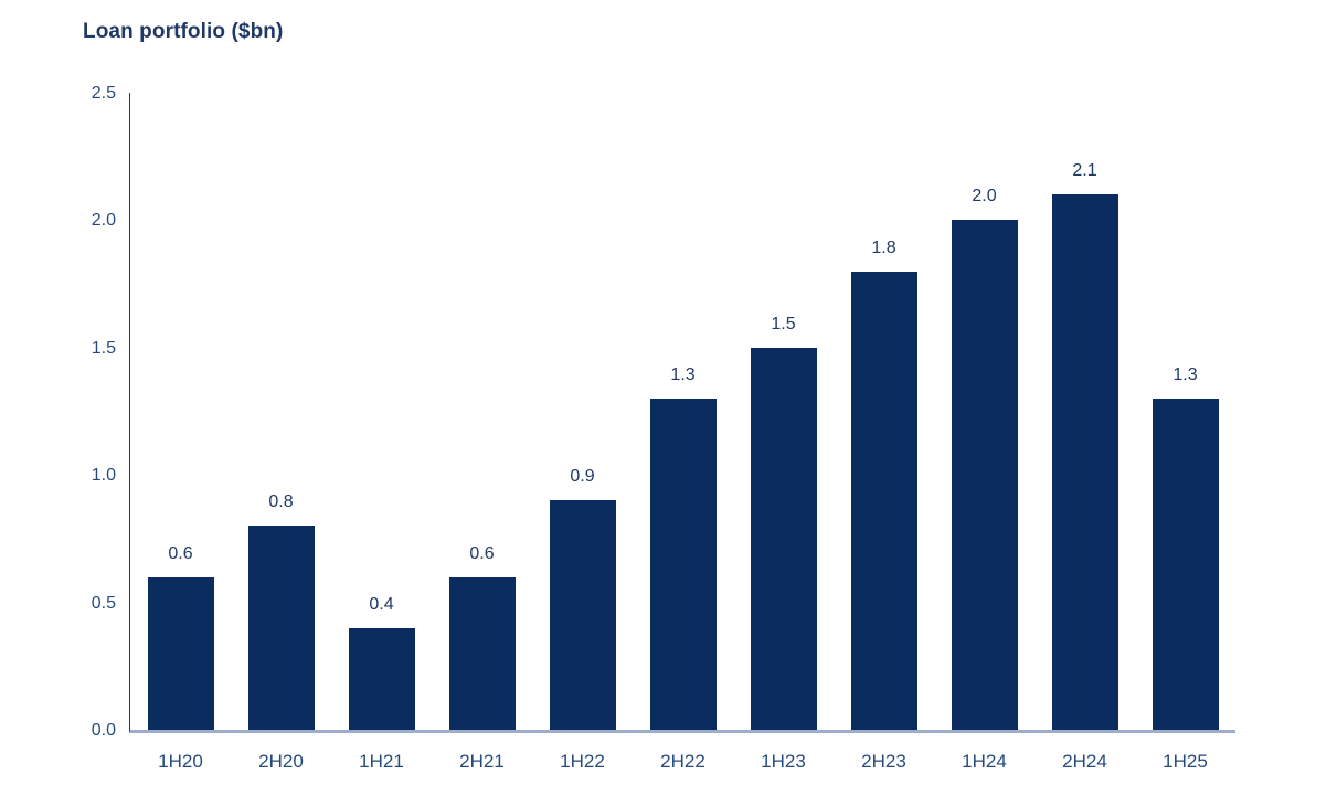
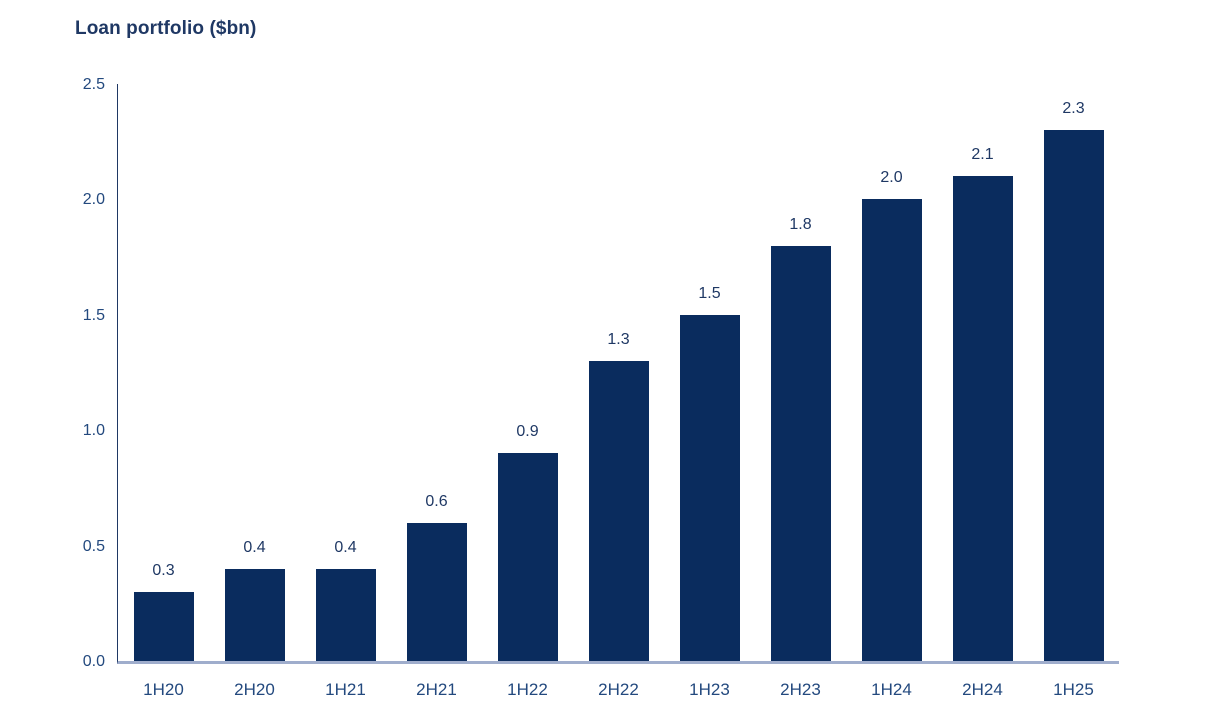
1H20: 0.6 -> 0.3
2H20: 0.8 -> 0.4
1H25: 1.3 -> 2.3
